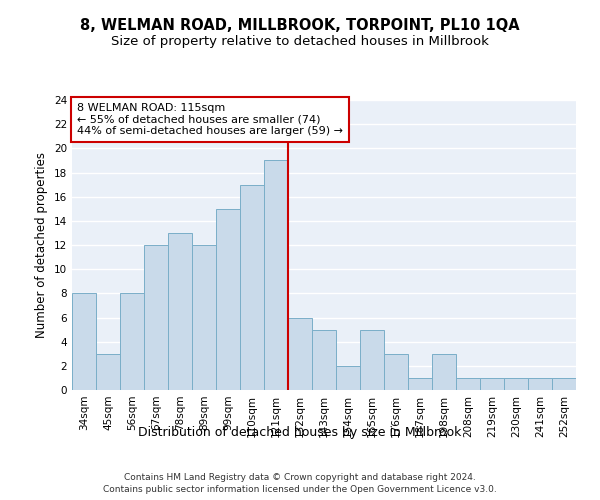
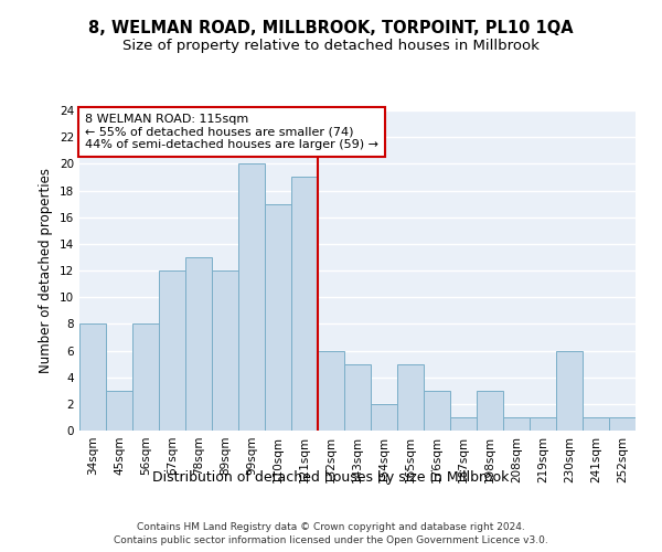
99sqm: 15 -> 20
230sqm: 1 -> 6
